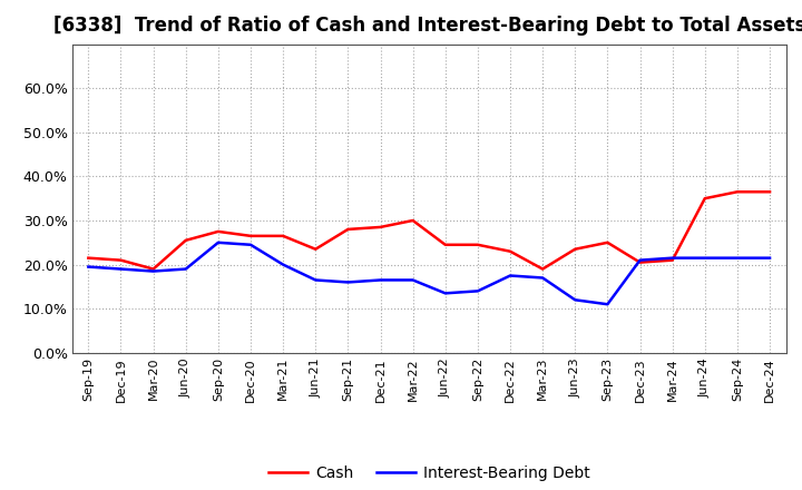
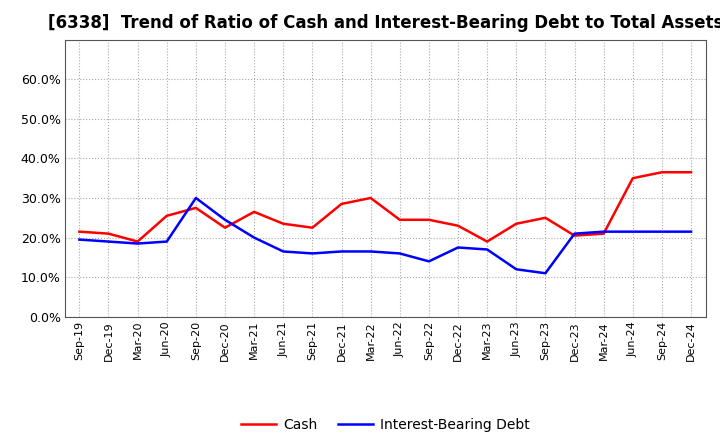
Interest-Bearing Debt/Sep-20: 25.0% -> 30.0%
Cash/Dec-20: 26.5% -> 22.5%
Cash/Sep-21: 28.0% -> 22.5%
Interest-Bearing Debt/Jun-22: 13.5% -> 16.0%
